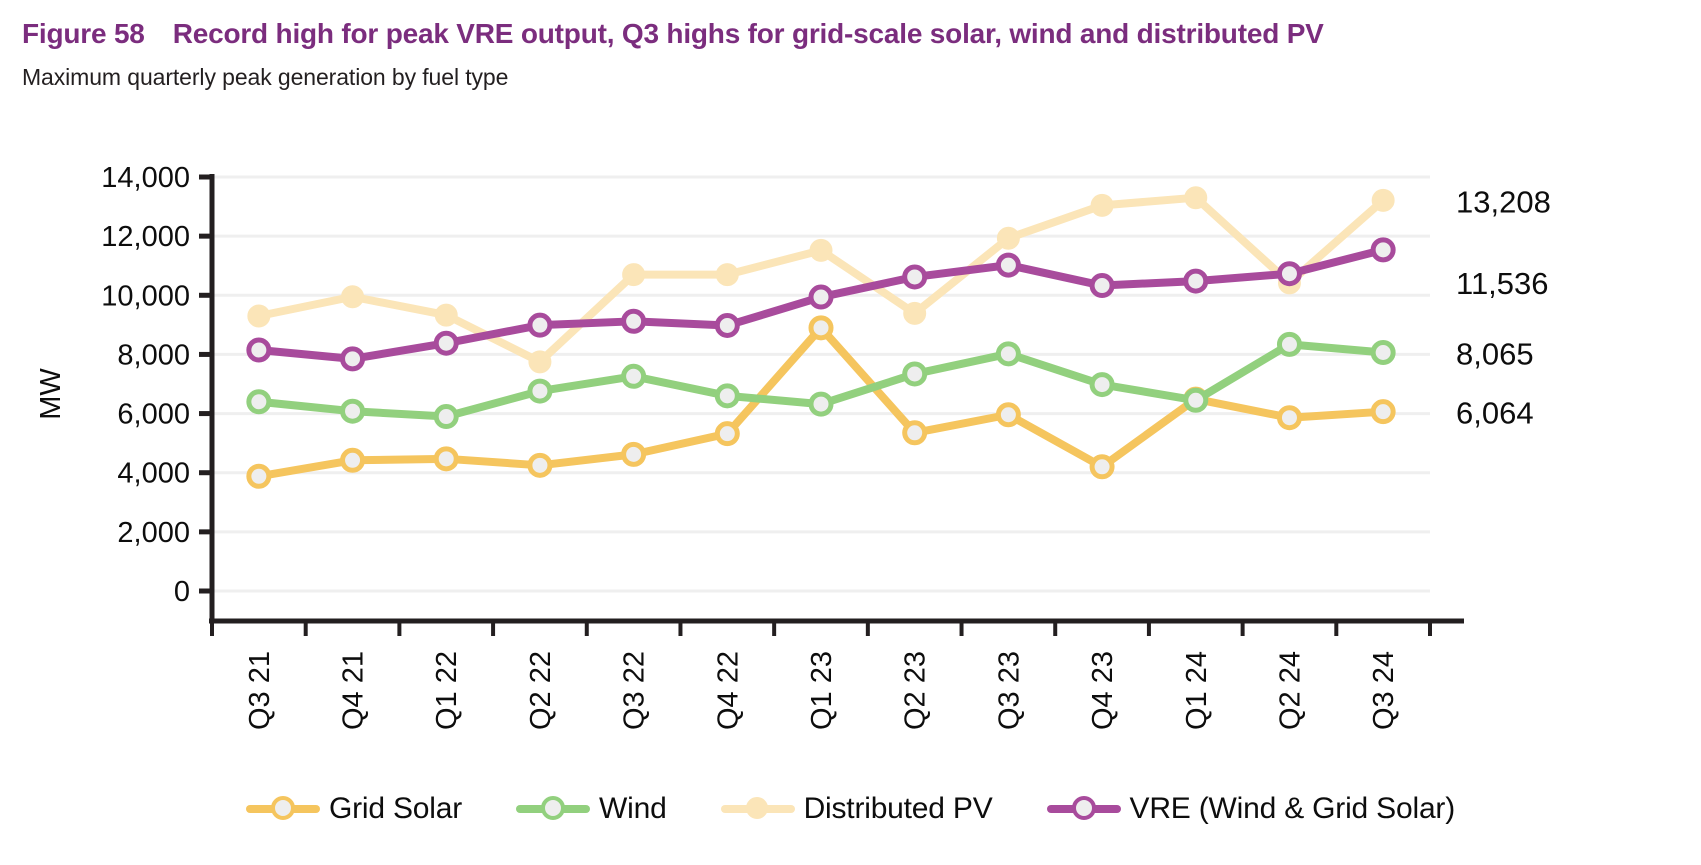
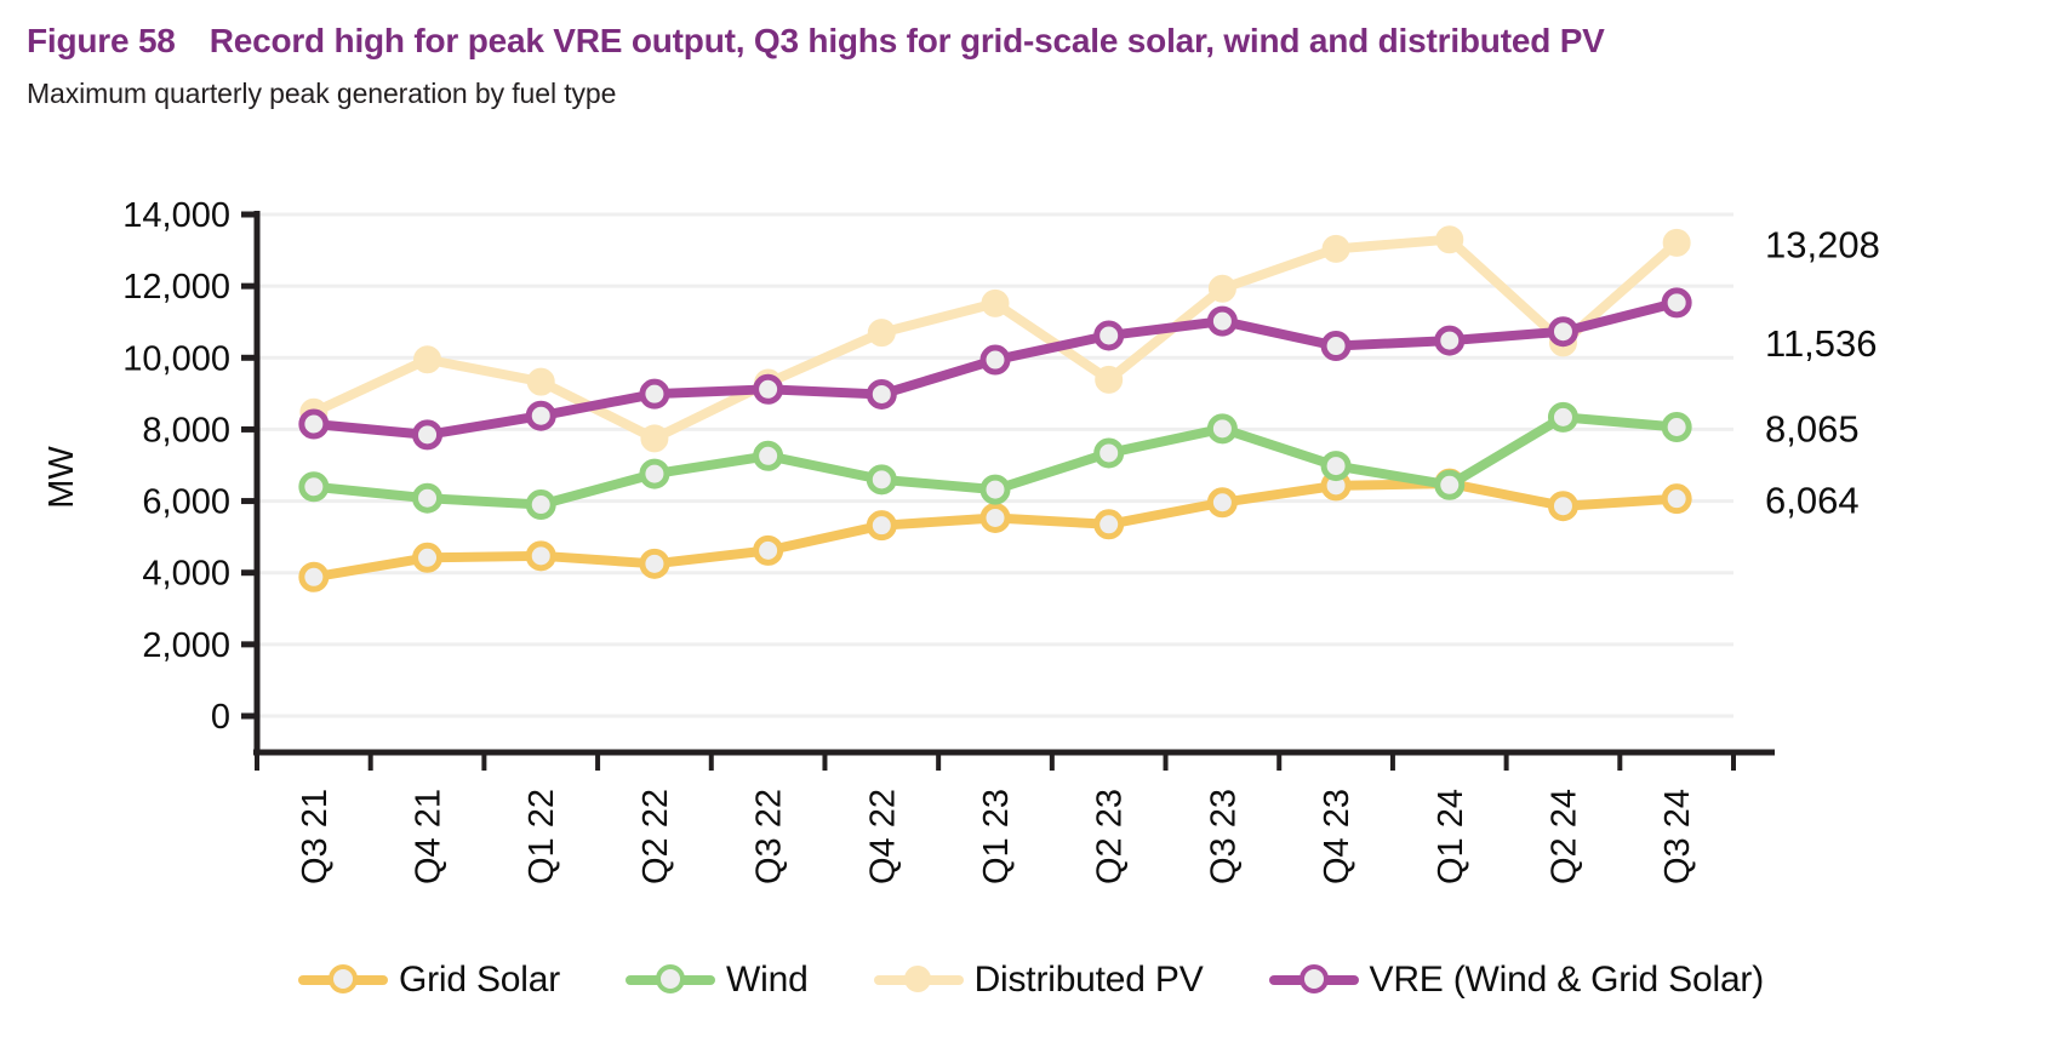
Distributed PV/Q3 21: 9300 -> 8500
Distributed PV/Q3 22: 10700 -> 9300
Grid Solar/Q1 23: 8900 -> 5500
Grid Solar/Q4 23: 4200 -> 6400
